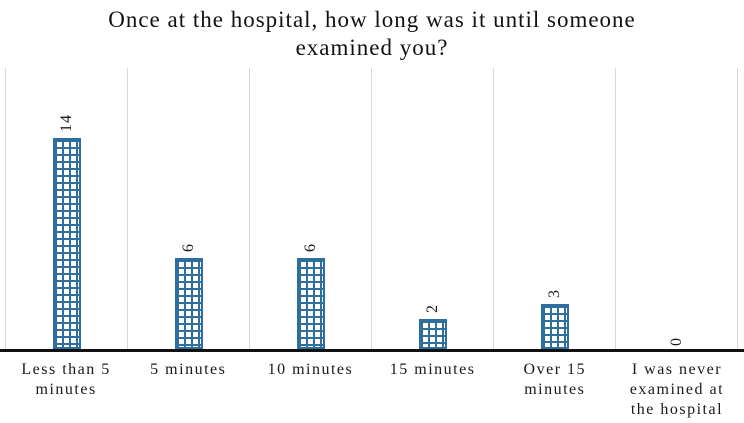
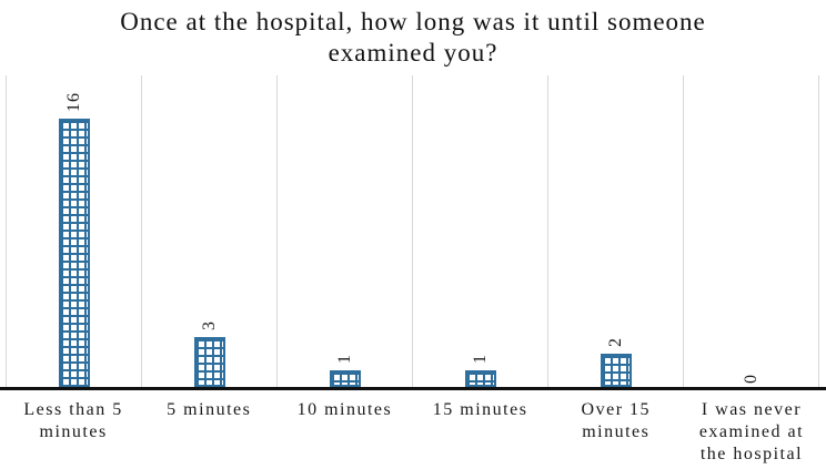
Less than 5 minutes: 14 -> 16
5 minutes: 6 -> 3
10 minutes: 6 -> 1
15 minutes: 2 -> 1
Over 15 minutes: 3 -> 2
